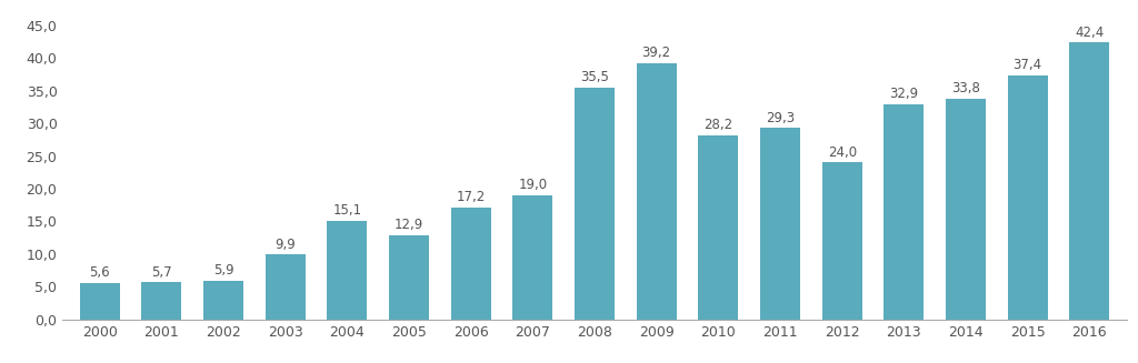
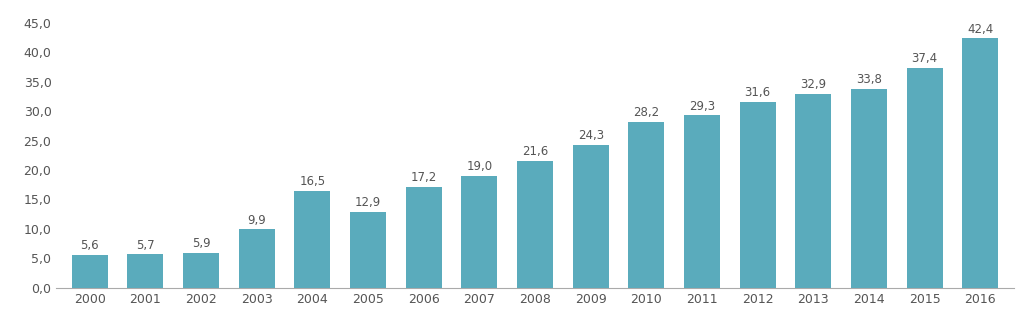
2004: 15,1 -> 16,5
2008: 35,5 -> 21,6
2009: 39,2 -> 24,3
2012: 24,0 -> 31,6
